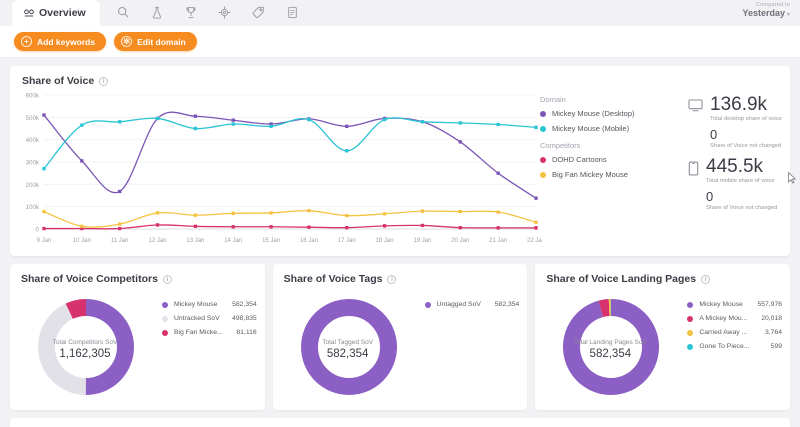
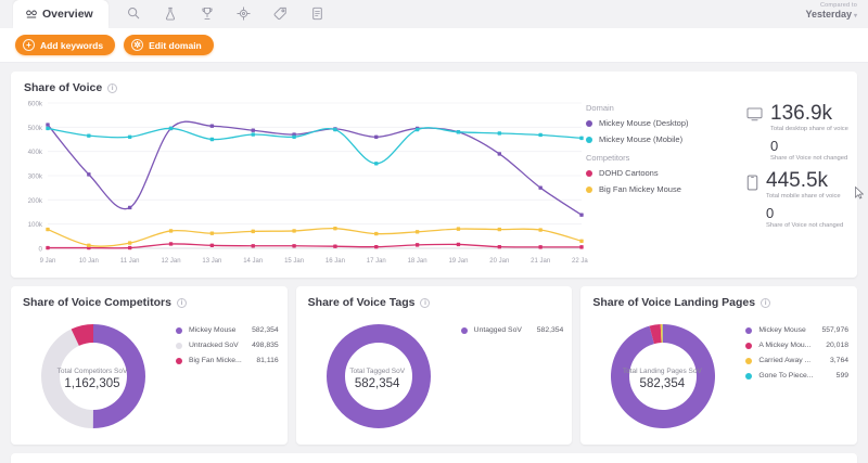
Mickey Mouse (Mobile)/9 Jan: 270k -> 500k
Mickey Mouse (Mobile)/11 Jan: 480k -> 460k
